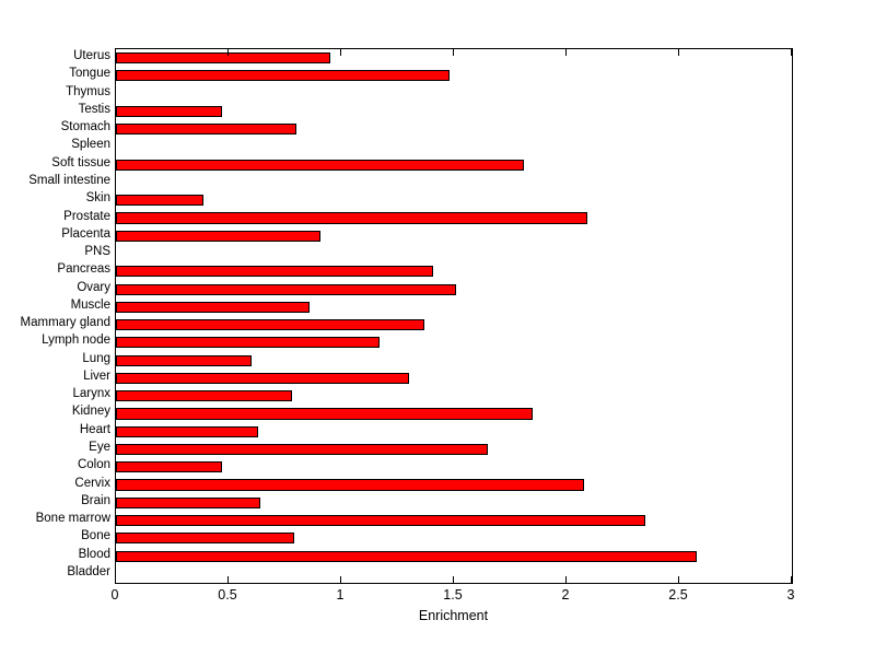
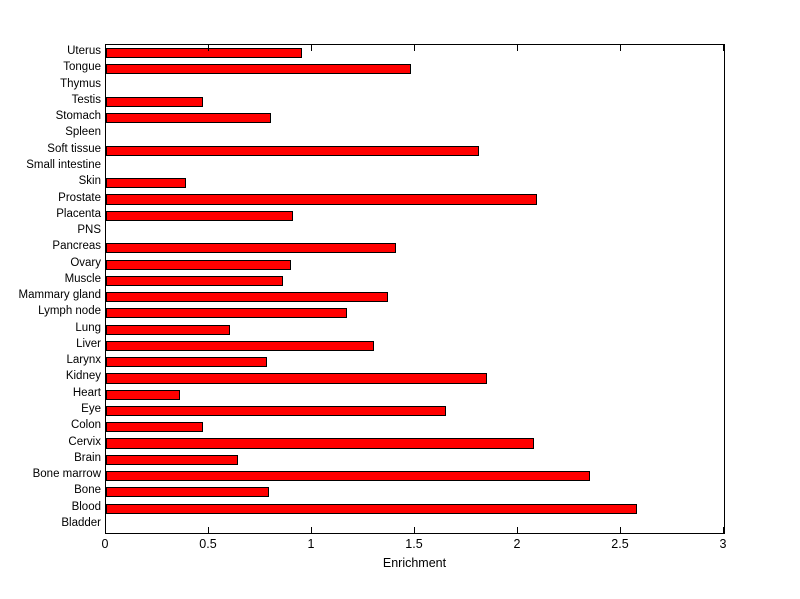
Ovary: 1.51 -> 0.90
Heart: 0.63 -> 0.36
